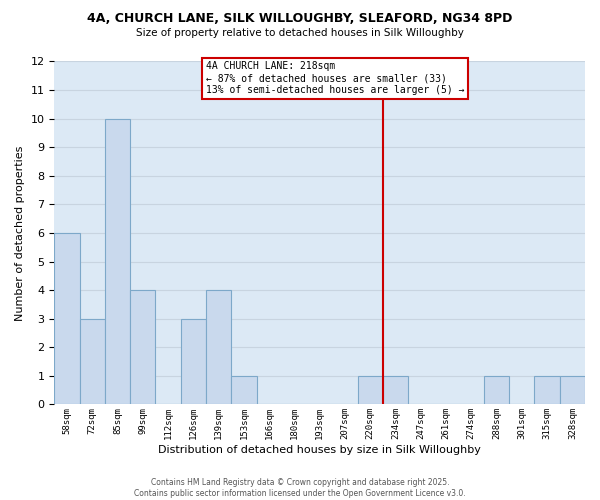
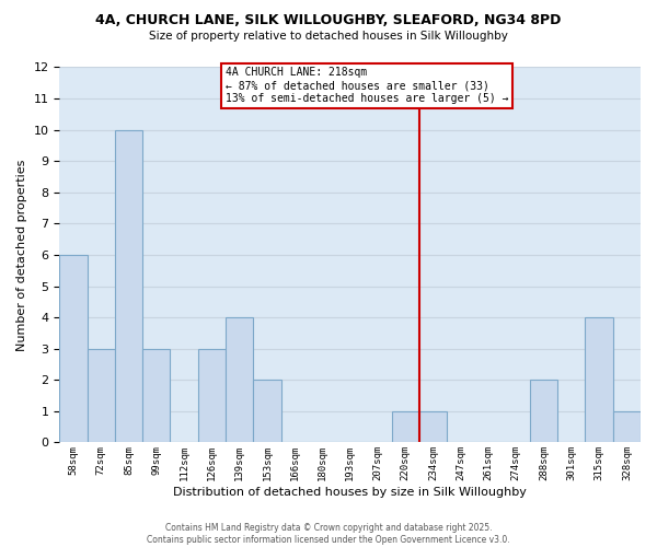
99sqm: 4 -> 3
153sqm: 1 -> 2
288sqm: 1 -> 2
315sqm: 1 -> 4
